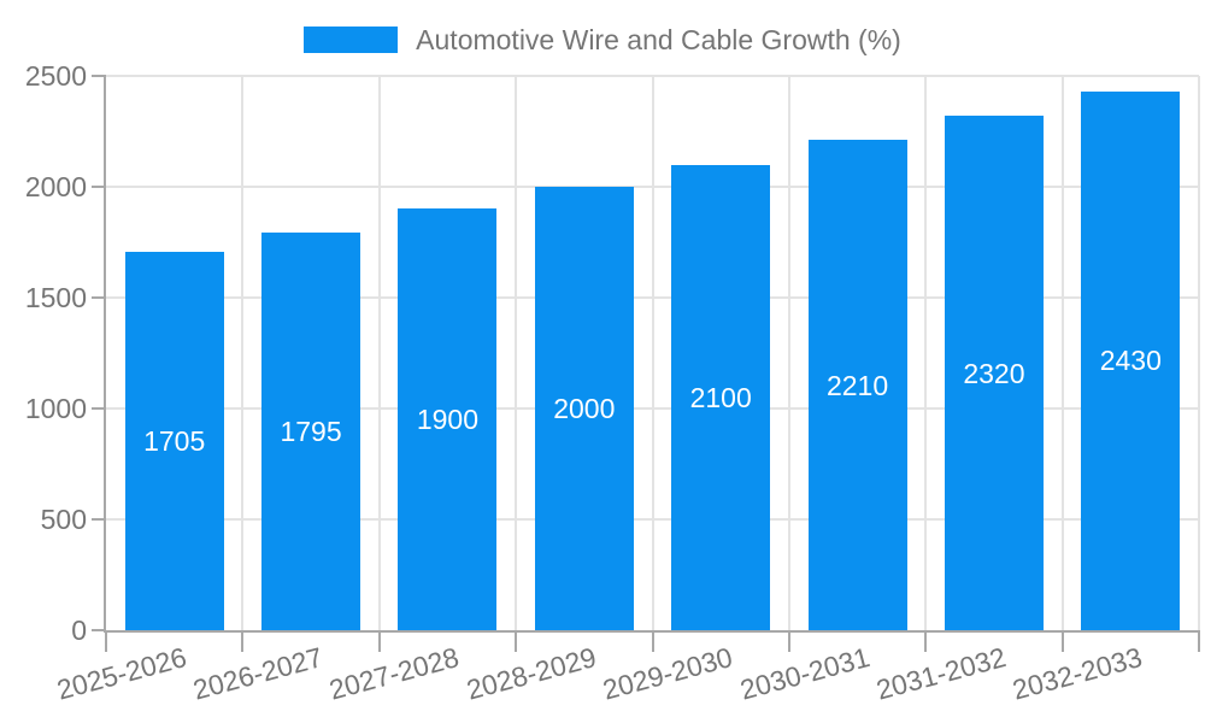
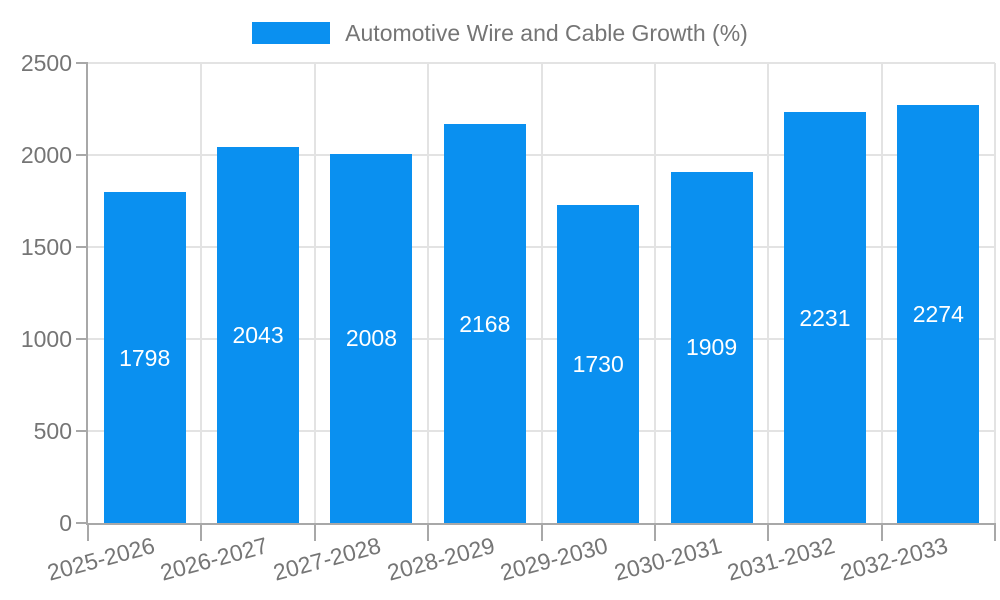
2025-2026: 1705 -> 1798
2026-2027: 1795 -> 2043
2027-2028: 1900 -> 2008
2028-2029: 2000 -> 2168
2029-2030: 2100 -> 1730
2030-2031: 2210 -> 1909
2031-2032: 2320 -> 2231
2032-2033: 2430 -> 2274
